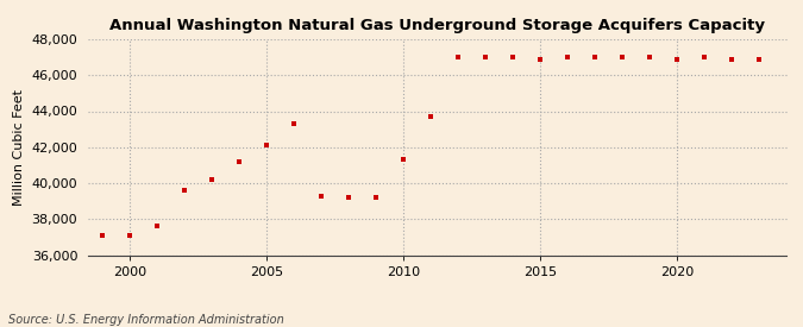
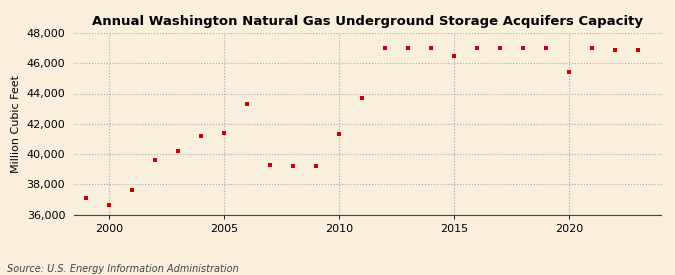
2000: 37,100 -> 36,600
2005: 42,100 -> 41,400
2015: 46,900 -> 46,500
2020: 46,900 -> 45,400
